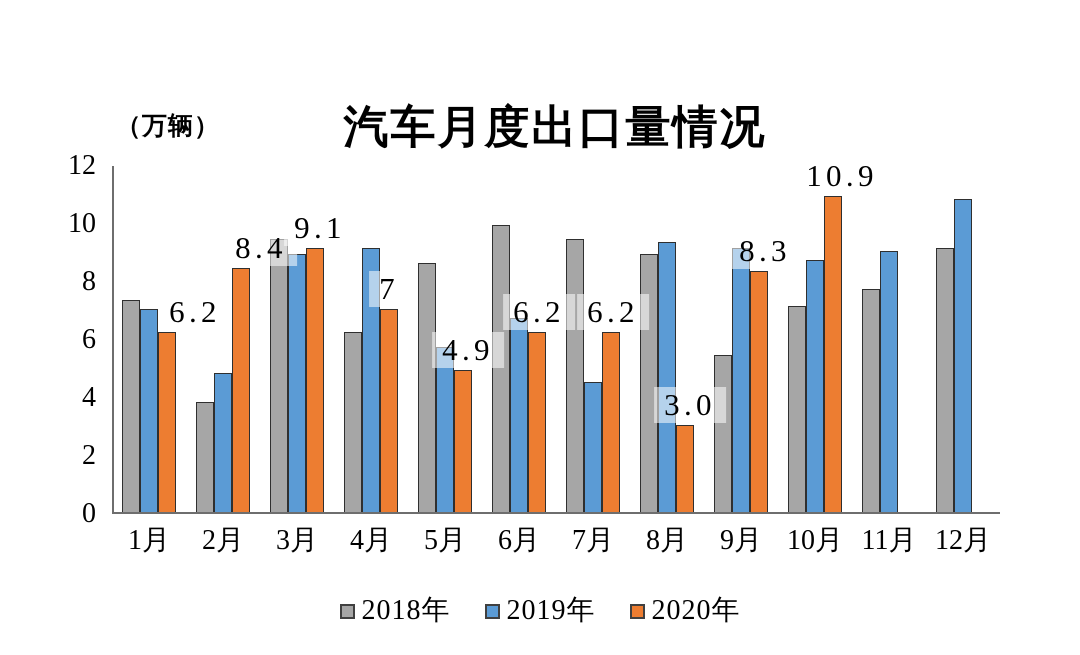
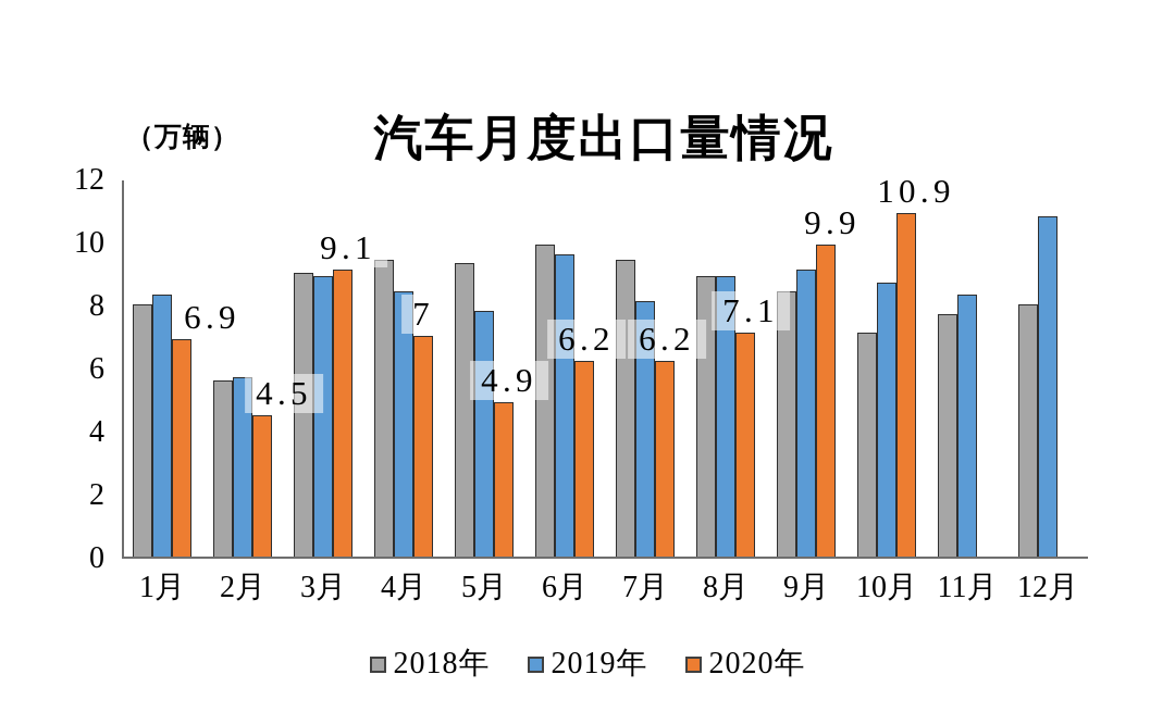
2018年/1月: 7.3 -> 8.0
2019年/1月: 7.0 -> 8.3
2020年/1月: 6.2 -> 6.9
2018年/2月: 3.8 -> 5.6
2019年/2月: 4.8 -> 5.7
2020年/2月: 8.4 -> 4.5
2018年/3月: 9.4 -> 9.0
2018年/4月: 6.2 -> 9.4
2019年/4月: 9.1 -> 8.4
2018年/5月: 8.6 -> 9.3
2019年/5月: 5.7 -> 7.8
2019年/6月: 6.7 -> 9.6
2019年/7月: 4.5 -> 8.1
2019年/8月: 9.3 -> 8.9
2020年/8月: 3.0 -> 7.1
2018年/9月: 5.4 -> 8.4
2020年/9月: 8.3 -> 9.9
2019年/11月: 9.0 -> 8.3
2018年/12月: 9.1 -> 8.0
